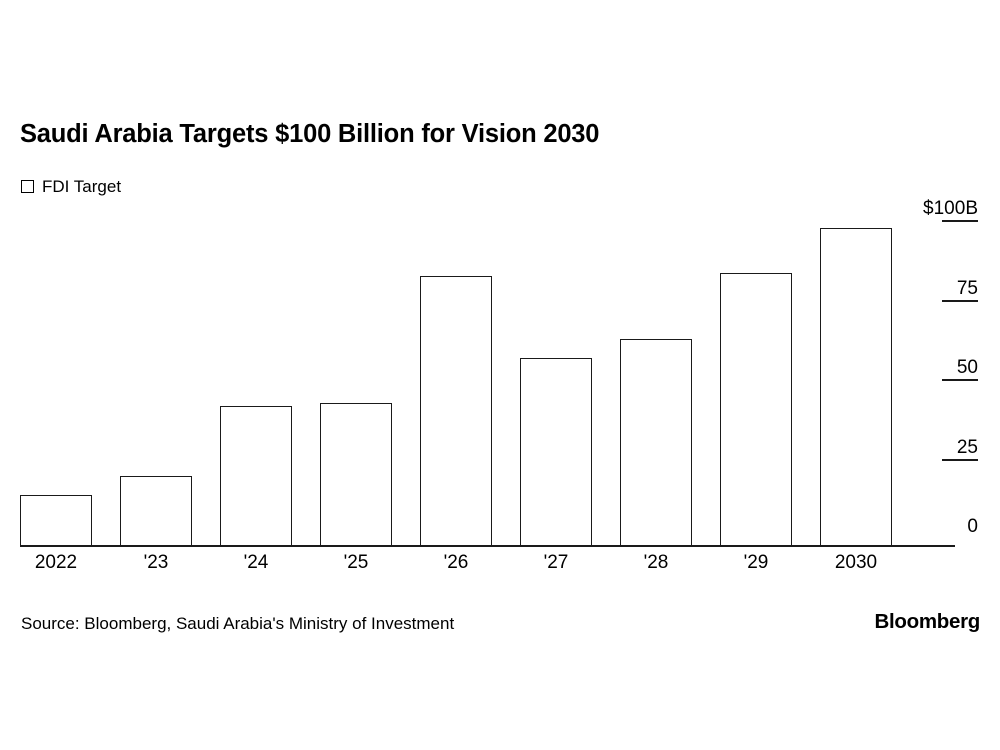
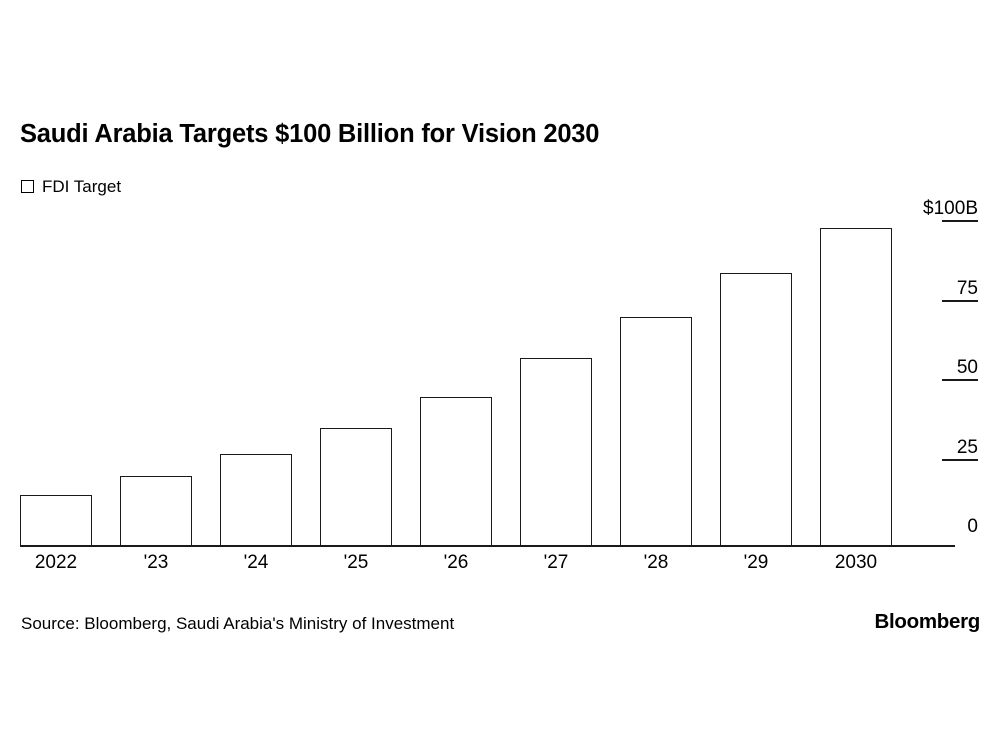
'24: $44B -> $29B
'25: $45B -> $37B
'26: $85B -> $47B
'28: $65B -> $72B
